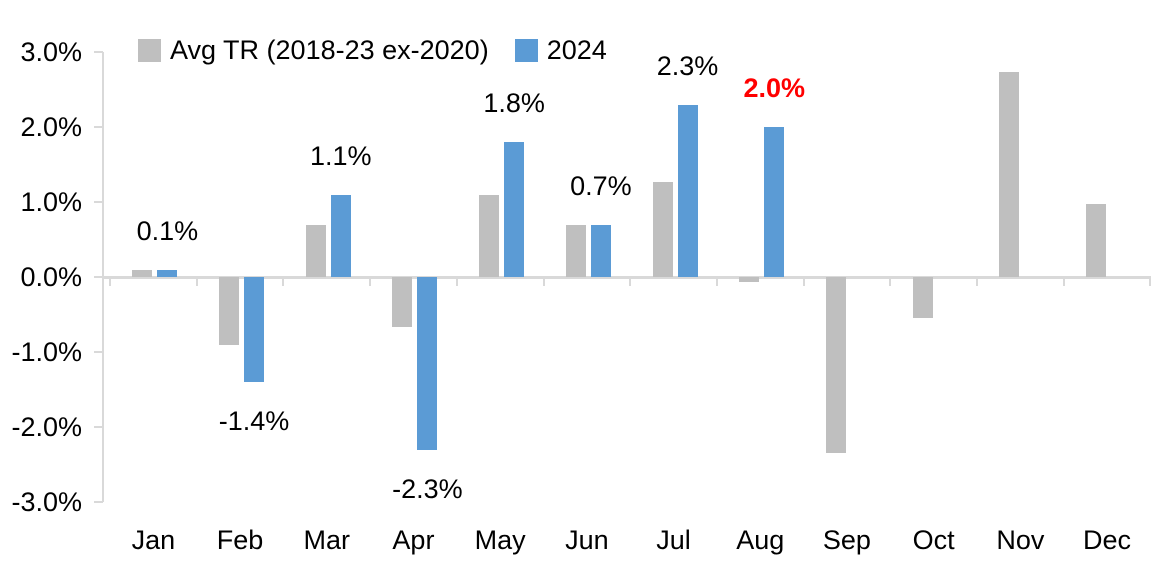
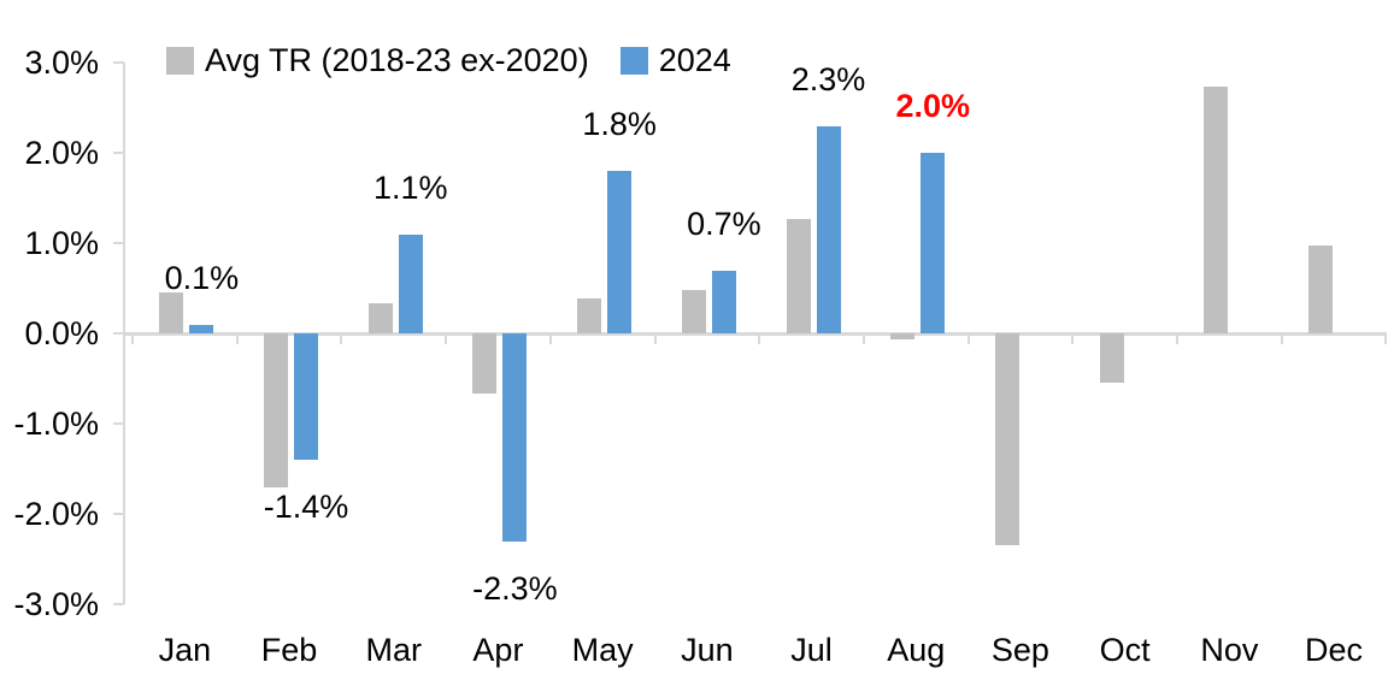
Avg TR (2018-23 ex-2020)/Jan: 0.1% -> 0.5%
Avg TR (2018-23 ex-2020)/Feb: -0.9% -> -1.7%
Avg TR (2018-23 ex-2020)/Mar: 0.7% -> 0.3%
Avg TR (2018-23 ex-2020)/May: 1.1% -> 0.4%
Avg TR (2018-23 ex-2020)/Jun: 0.7% -> 0.5%
